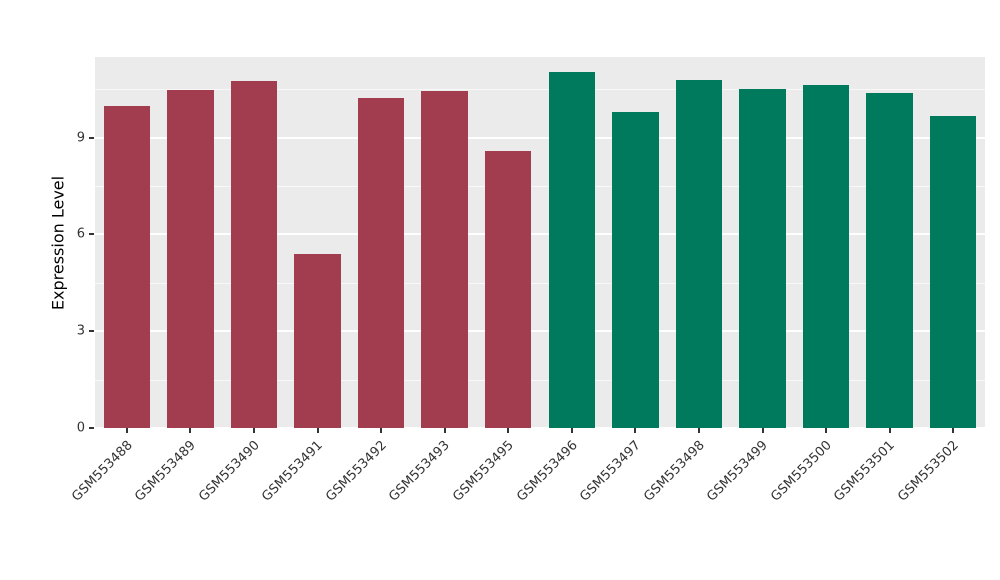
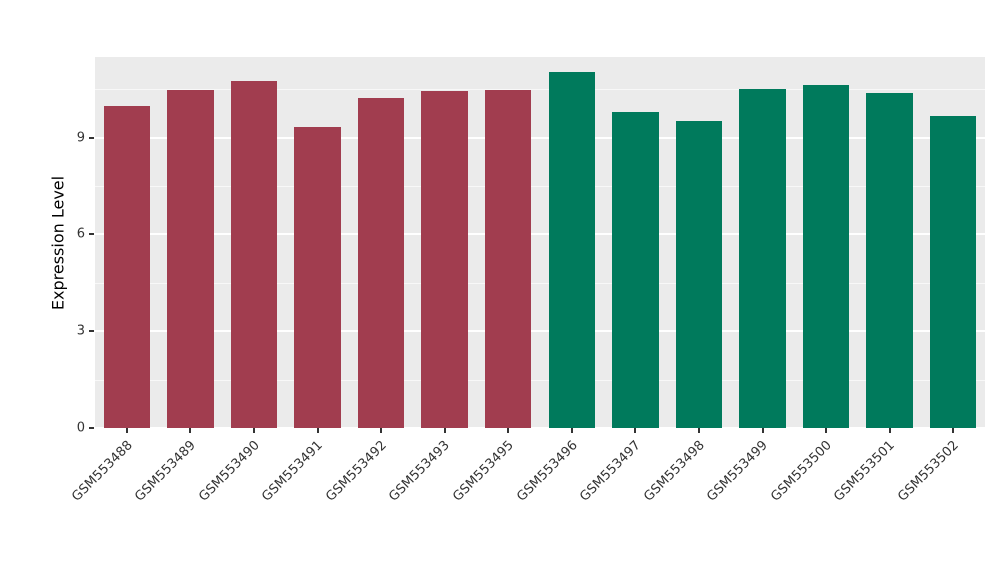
GSM553491: 5.4 -> 9.3
GSM553495: 8.6 -> 10.5
GSM553498: 10.8 -> 9.5
